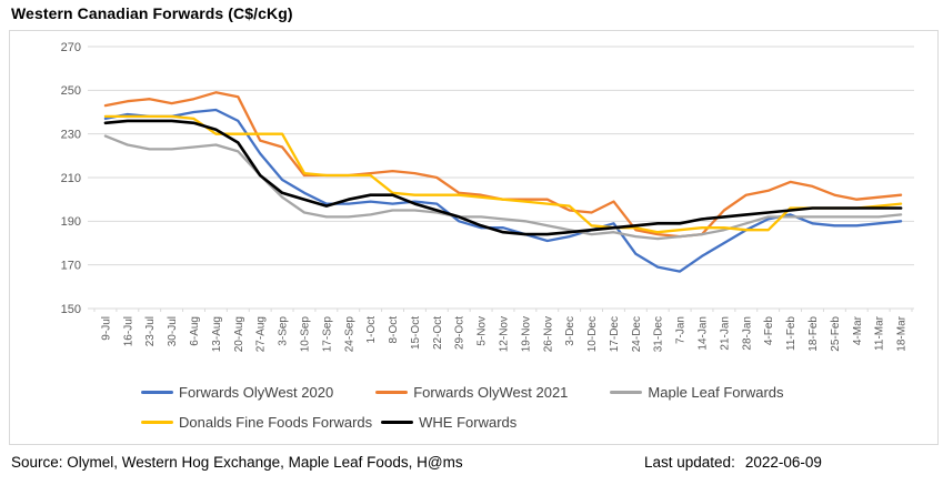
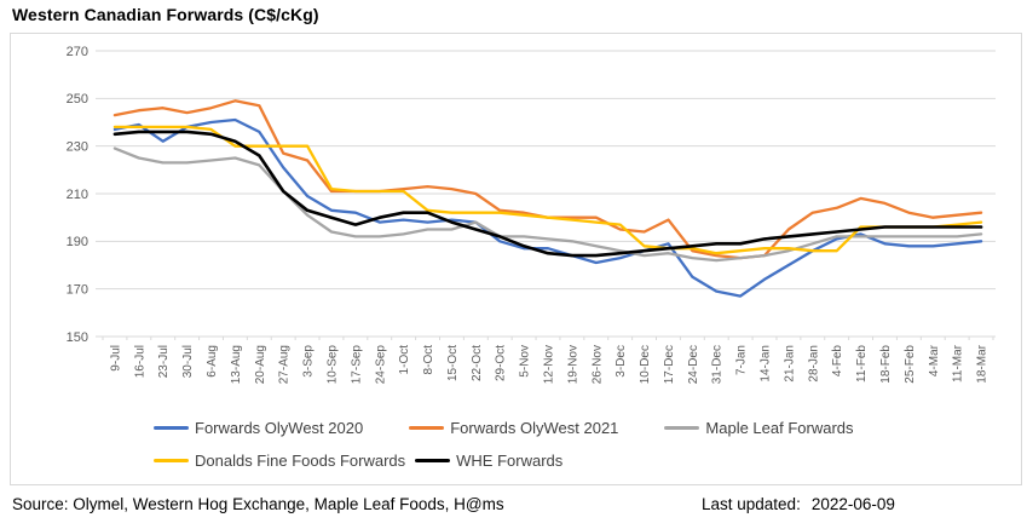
Forwards OlyWest 2020/23-Jul: 238 -> 232
Forwards OlyWest 2020/17-Sep: 198 -> 202
Maple Leaf Forwards/22-Oct: 194 -> 198
